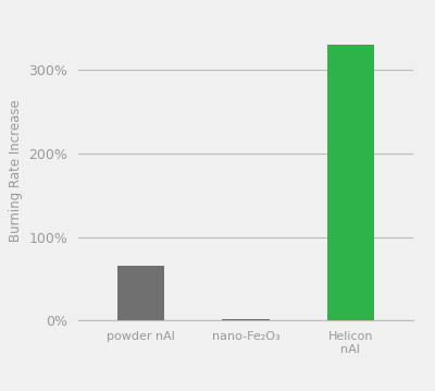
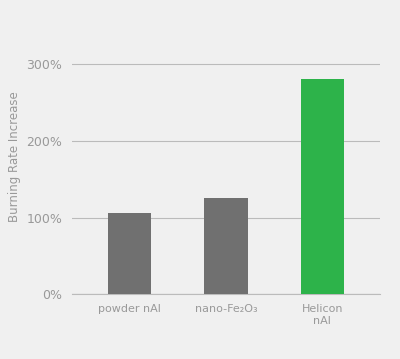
powder nAl: 65% -> 106%
nano-Fe₂O₃: 2% -> 126%
Helicon nAl: 330% -> 280%
